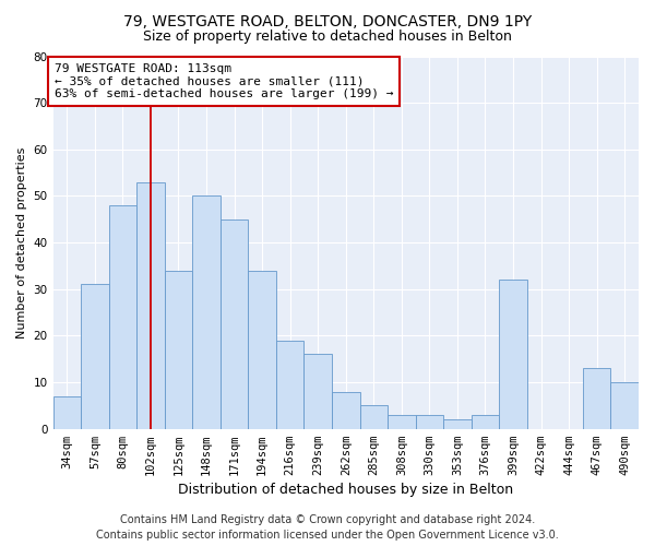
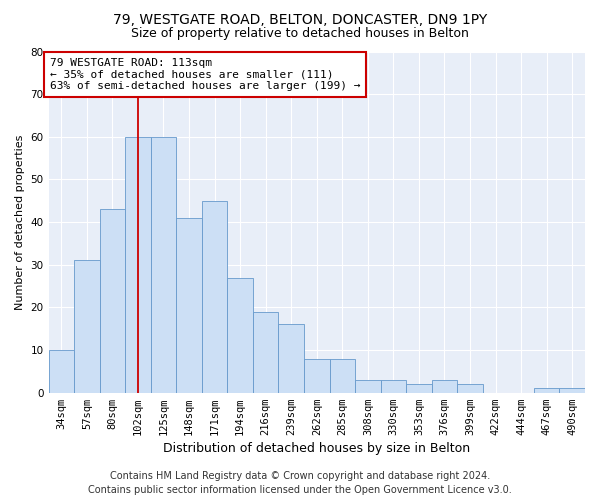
34sqm: 7 -> 10
80sqm: 48 -> 43
102sqm: 53 -> 60
125sqm: 34 -> 60
148sqm: 50 -> 41
194sqm: 34 -> 27
285sqm: 5 -> 8
399sqm: 32 -> 2
467sqm: 13 -> 1
490sqm: 10 -> 1
